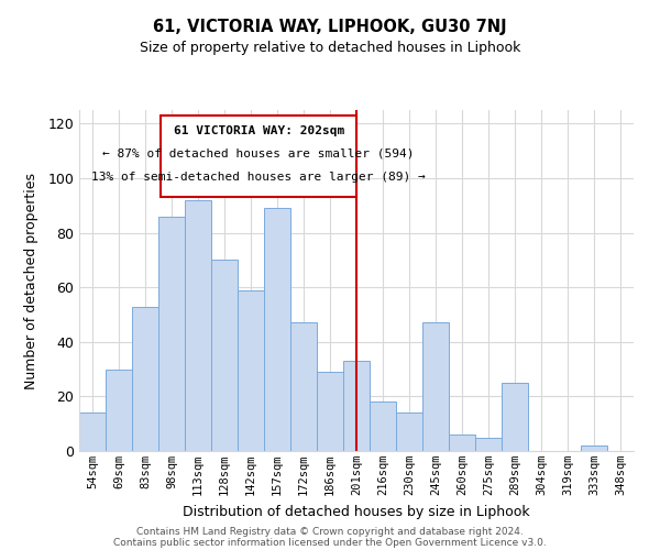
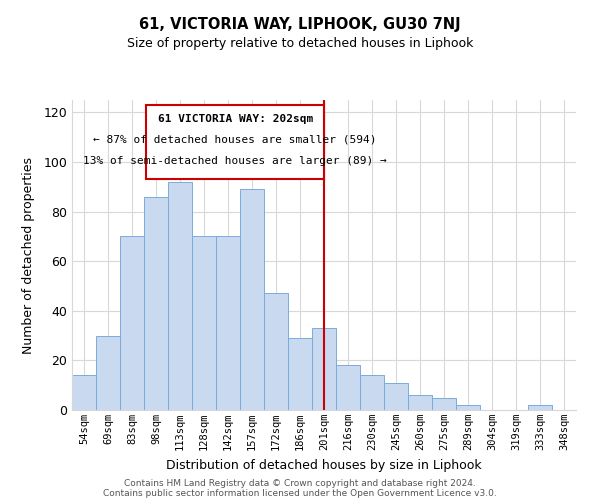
83sqm: 53 -> 70
142sqm: 59 -> 70
245sqm: 47 -> 11
289sqm: 25 -> 2
